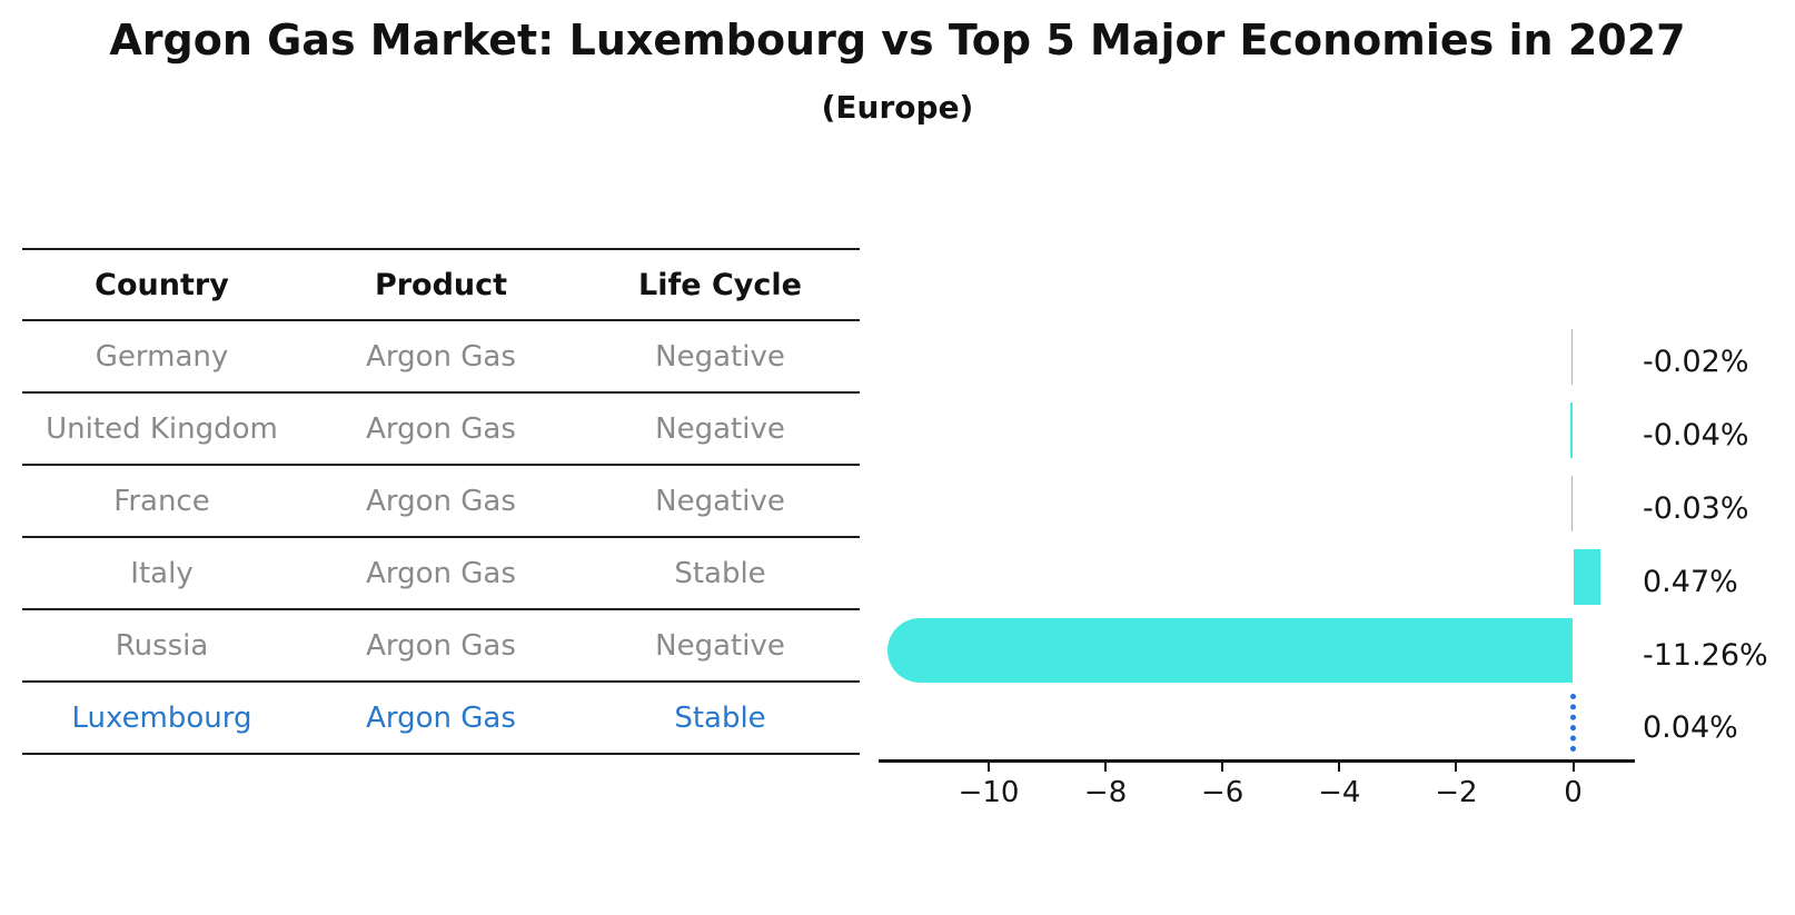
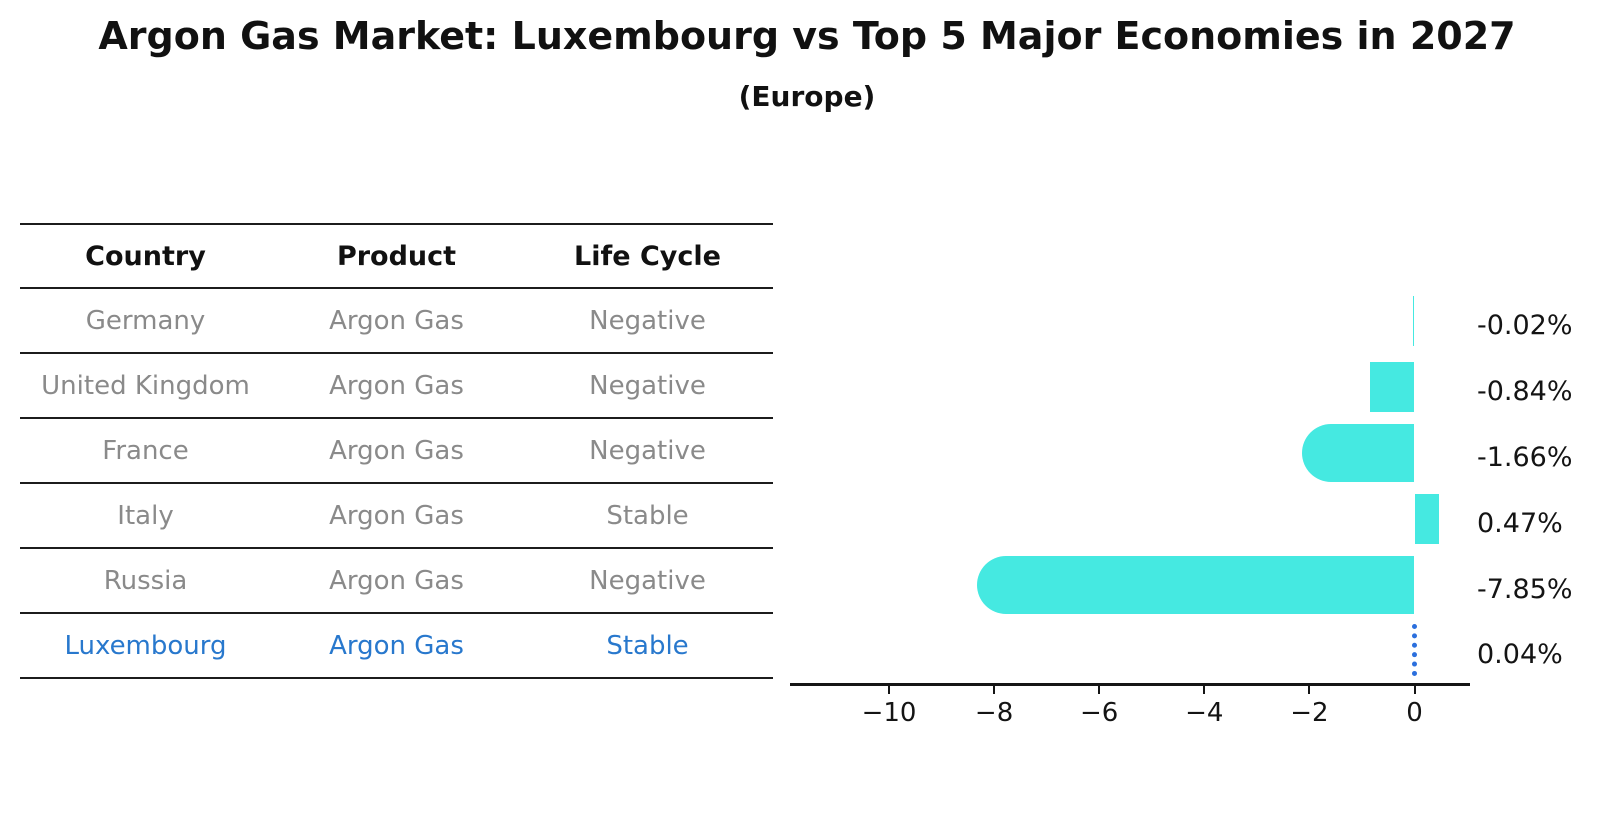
United Kingdom: -0.04% -> -0.84%
France: -0.03% -> -1.66%
Russia: -11.26% -> -7.85%
